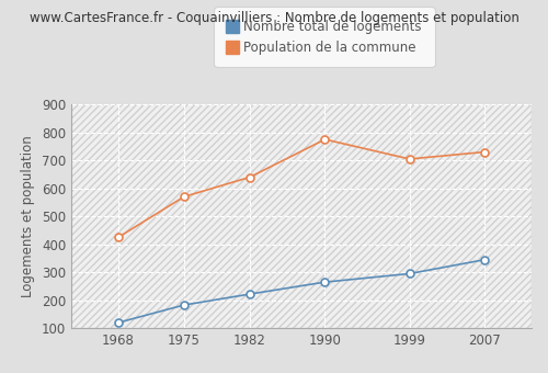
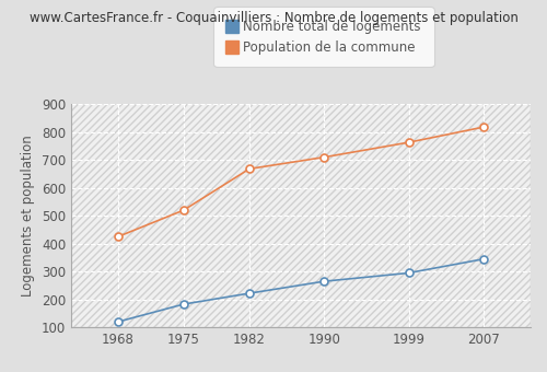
Population de la commune/1975: 570 -> 520
Population de la commune/1982: 640 -> 668
Population de la commune/1990: 775 -> 710
Population de la commune/1999: 705 -> 763
Population de la commune/2007: 730 -> 818
